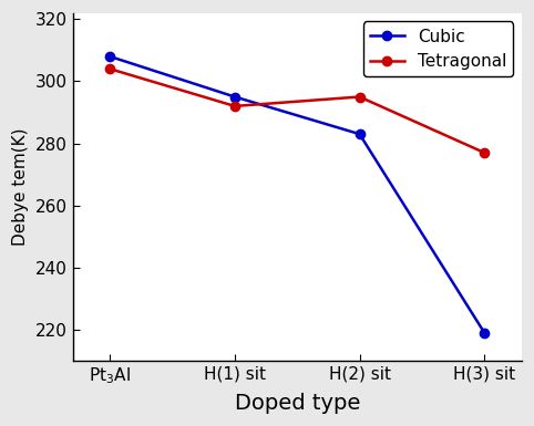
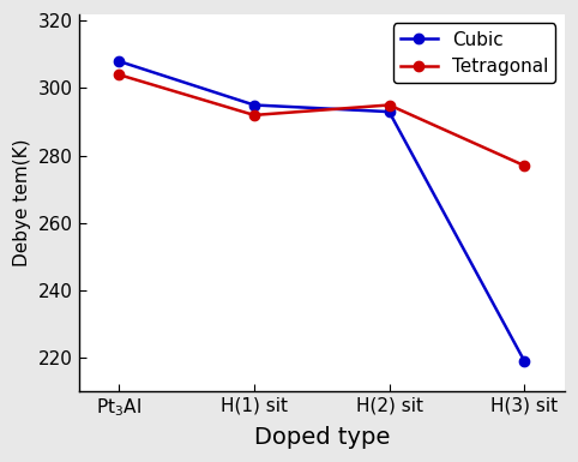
Cubic/H(2) sit: 283 -> 293
